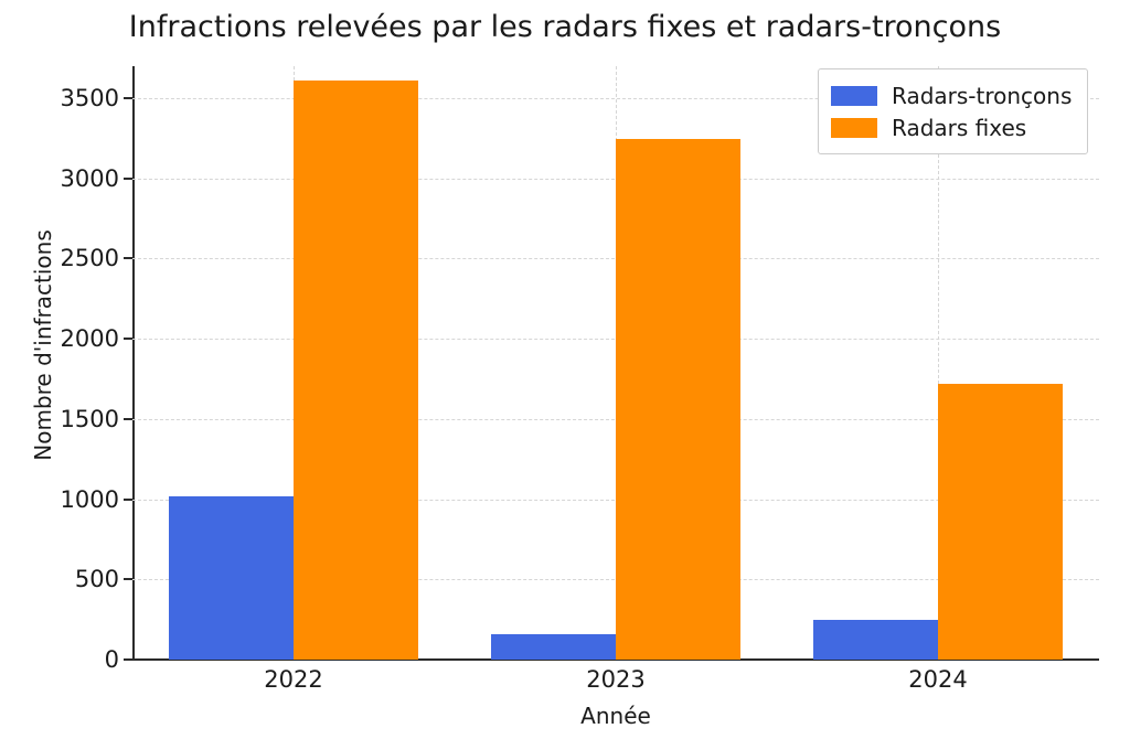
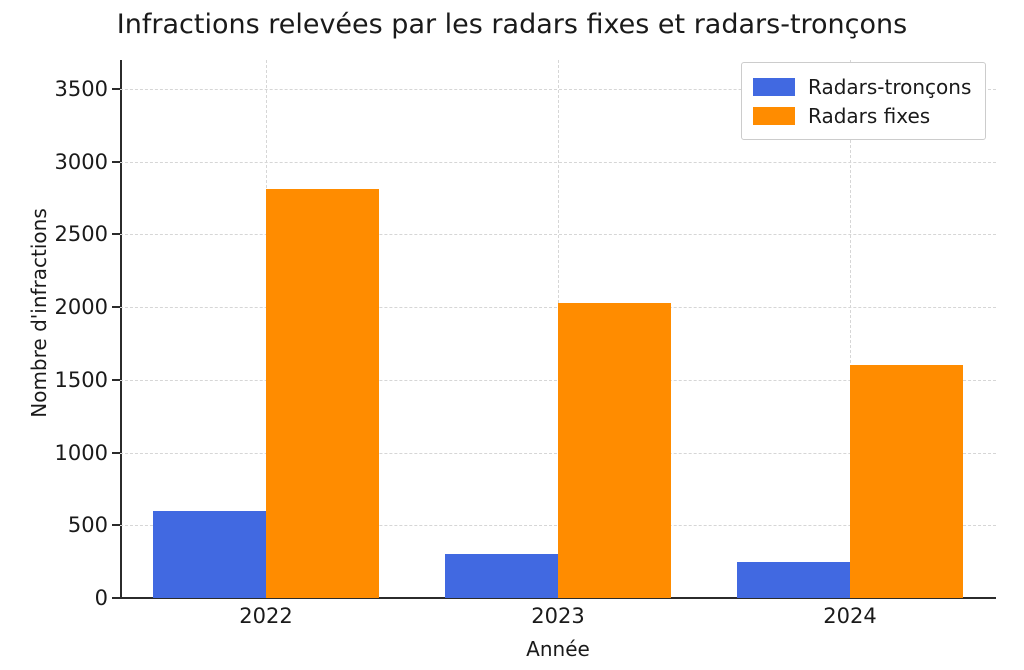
Radars-tronçons/2022: 1020 -> 600
Radars fixes/2022: 3610 -> 2810
Radars-tronçons/2023: 160 -> 300
Radars fixes/2023: 3240 -> 2030
Radars fixes/2024: 1720 -> 1600
